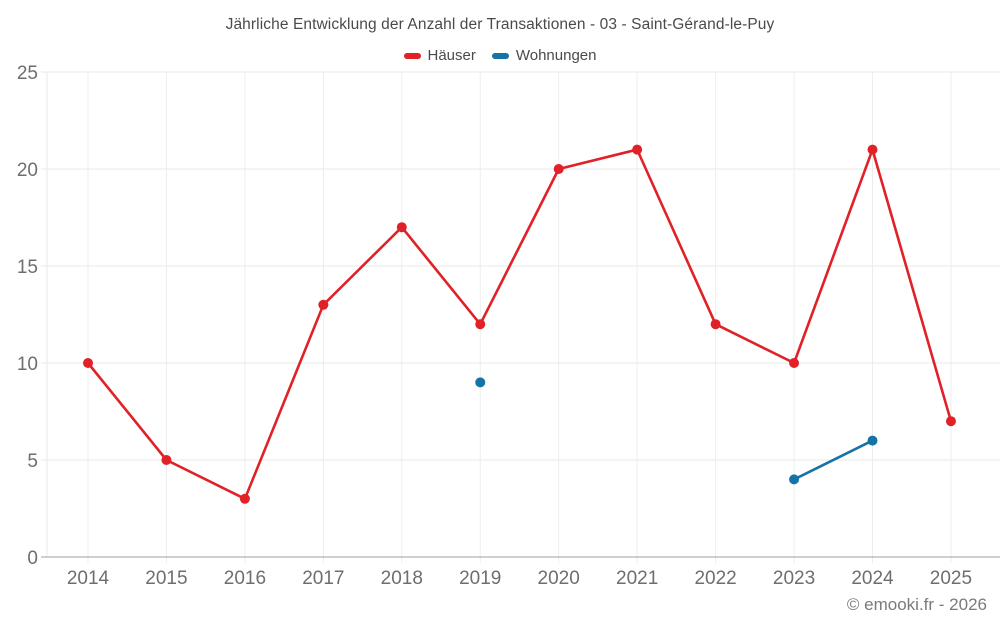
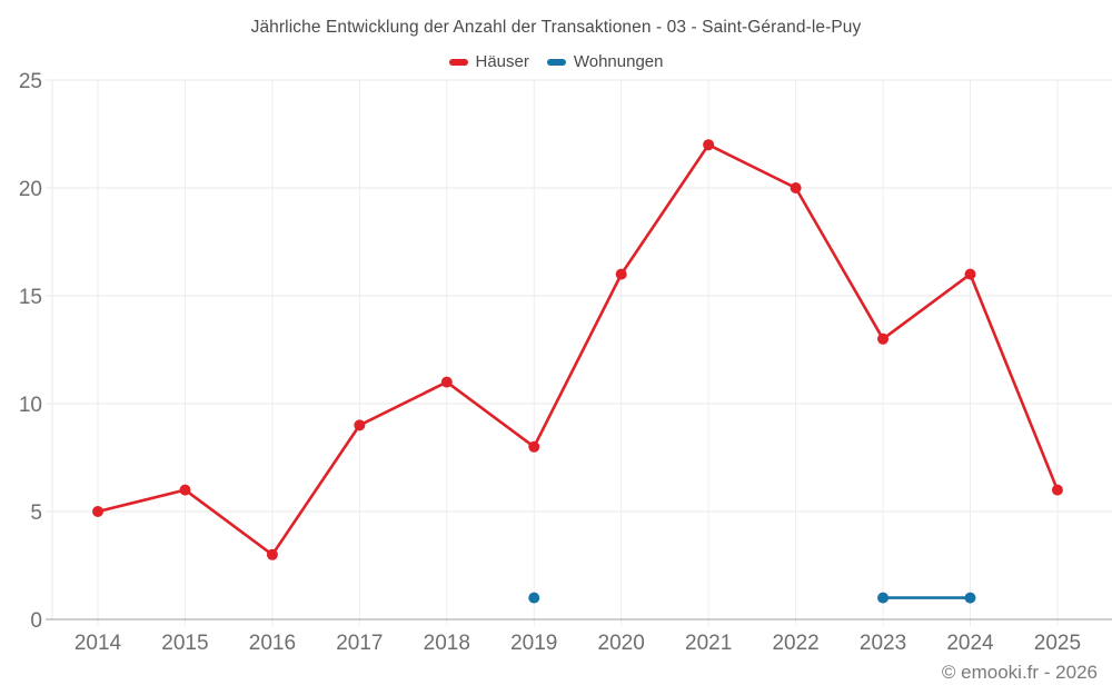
Häuser/2014: 10 -> 5
Häuser/2015: 5 -> 6
Häuser/2017: 13 -> 9
Häuser/2018: 17 -> 11
Häuser/2019: 12 -> 8
Wohnungen/2019: 9 -> 1
Häuser/2020: 20 -> 16
Häuser/2021: 21 -> 22
Häuser/2022: 12 -> 20
Häuser/2023: 10 -> 13
Wohnungen/2023: 4 -> 1
Häuser/2024: 21 -> 16
Wohnungen/2024: 6 -> 1
Häuser/2025: 7 -> 6
